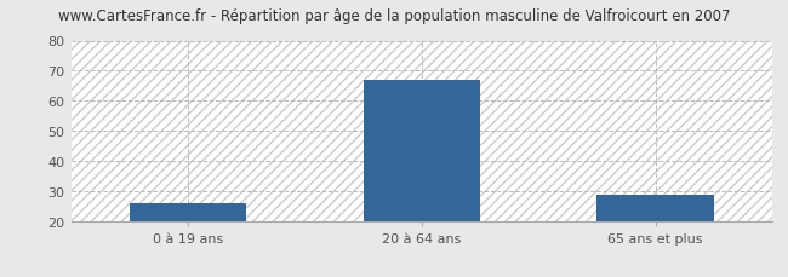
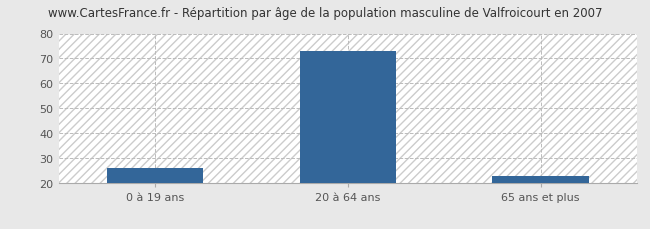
20 à 64 ans: 67 -> 73
65 ans et plus: 29 -> 23
